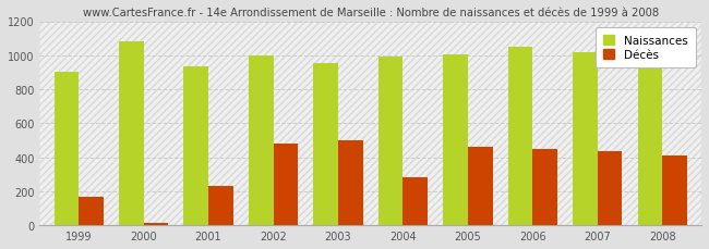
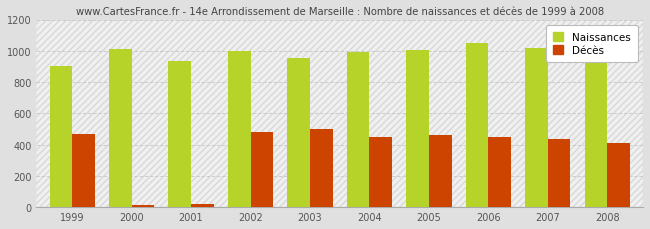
Décès/1999: 170 -> 460
Naissances/2000: 1080 -> 1010
Décès/2001: 230 -> 20
Décès/2004: 280 -> 450
